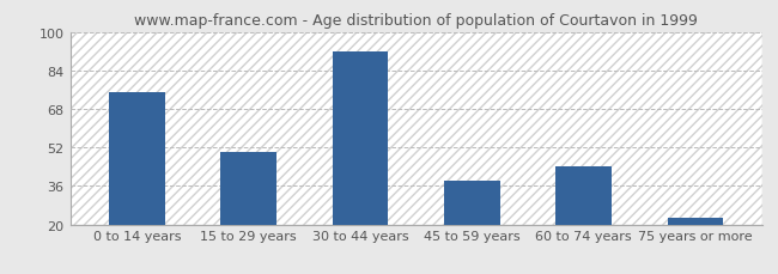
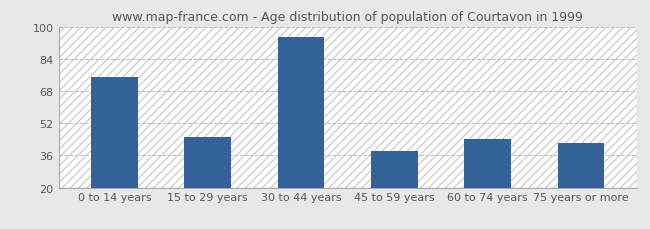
15 to 29 years: 50 -> 45
30 to 44 years: 92 -> 95
75 years or more: 23 -> 42
